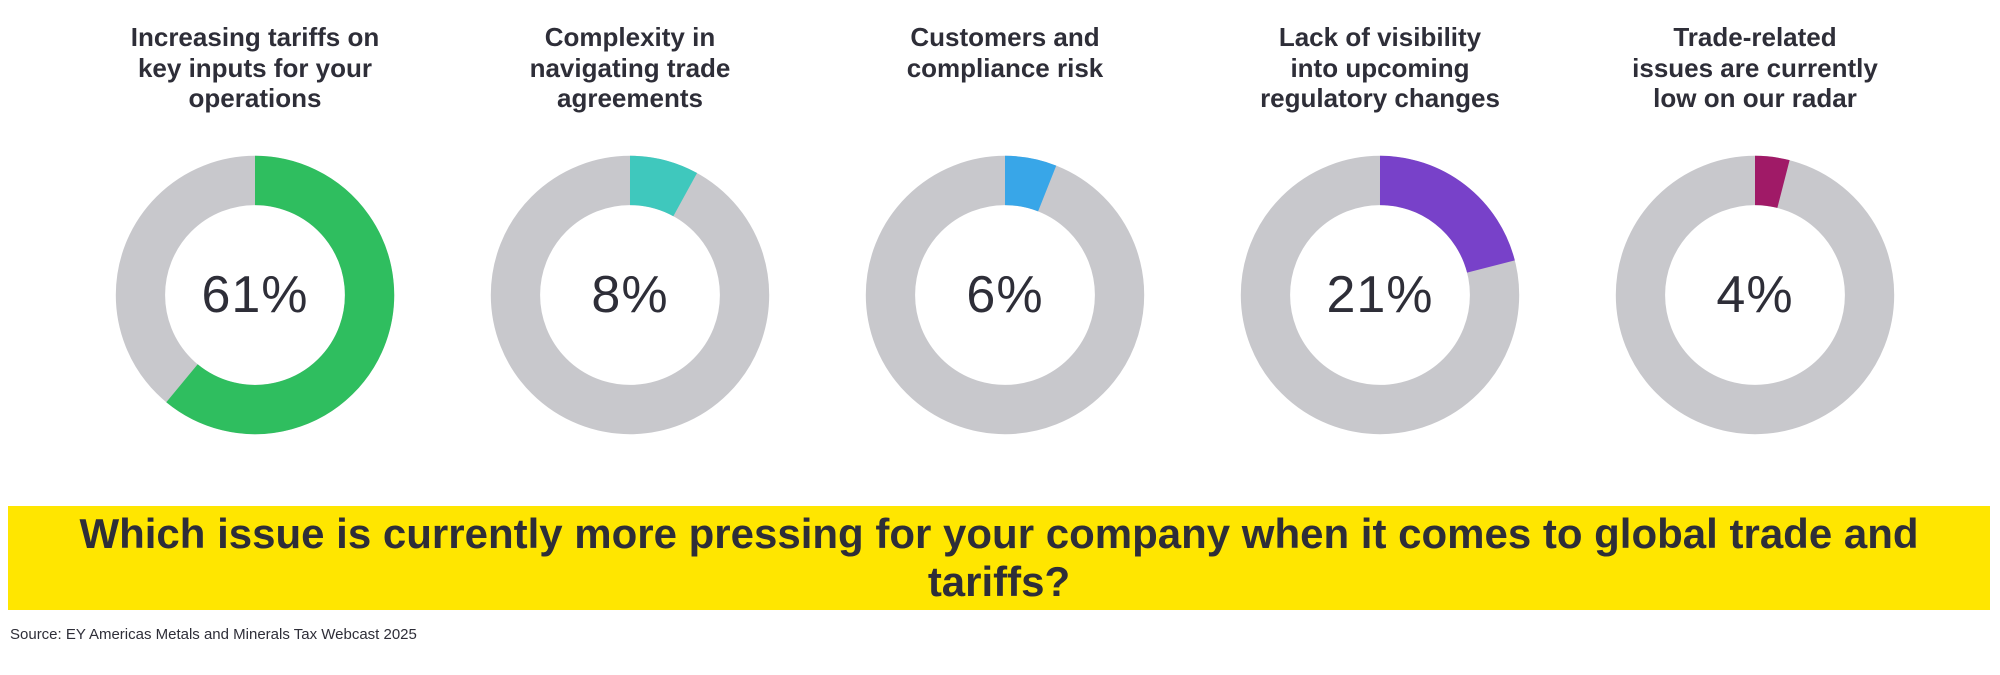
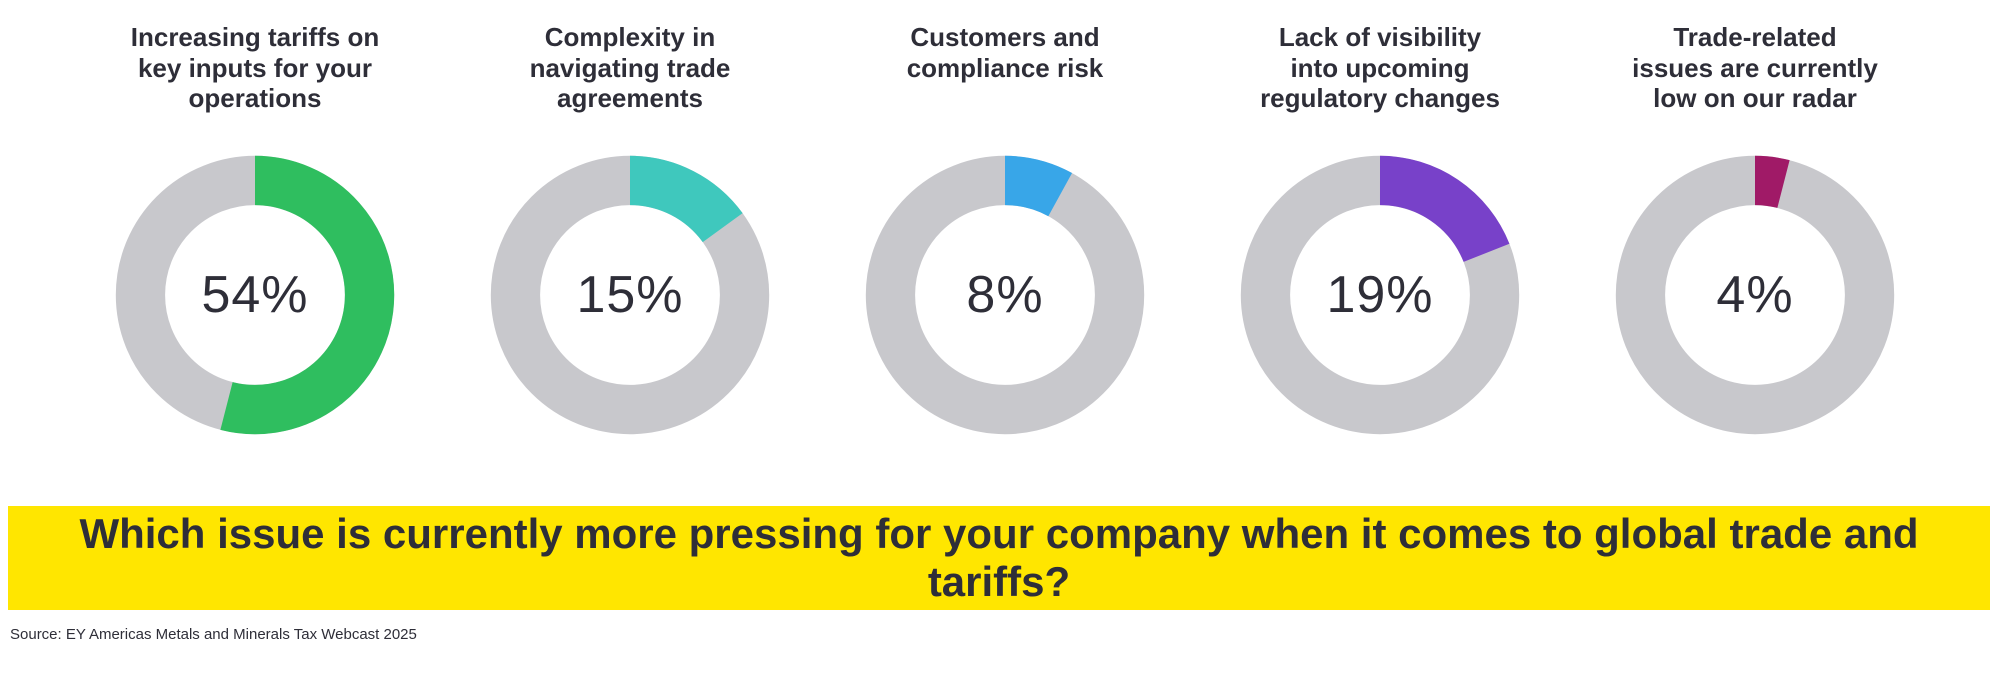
Increasing tariffs on key inputs for your operations: 61% -> 54%
Complexity in navigating trade agreements: 8% -> 15%
Customers and compliance risk: 6% -> 8%
Lack of visibility into upcoming regulatory changes: 21% -> 19%
